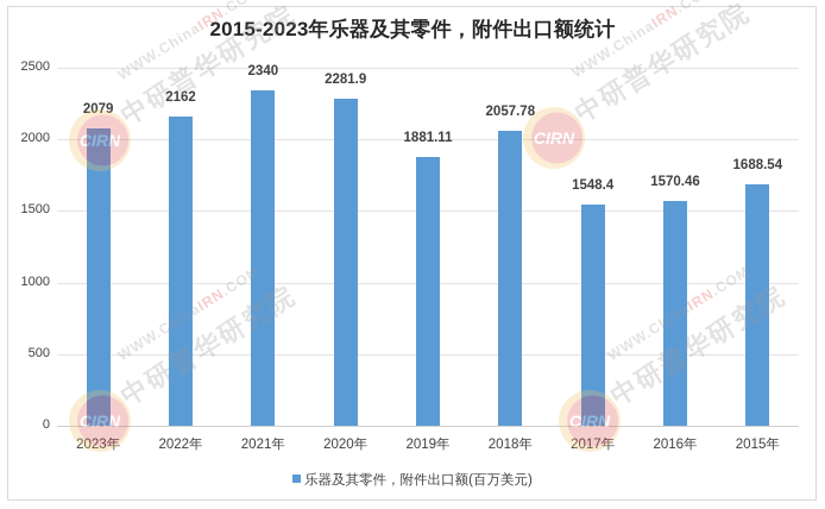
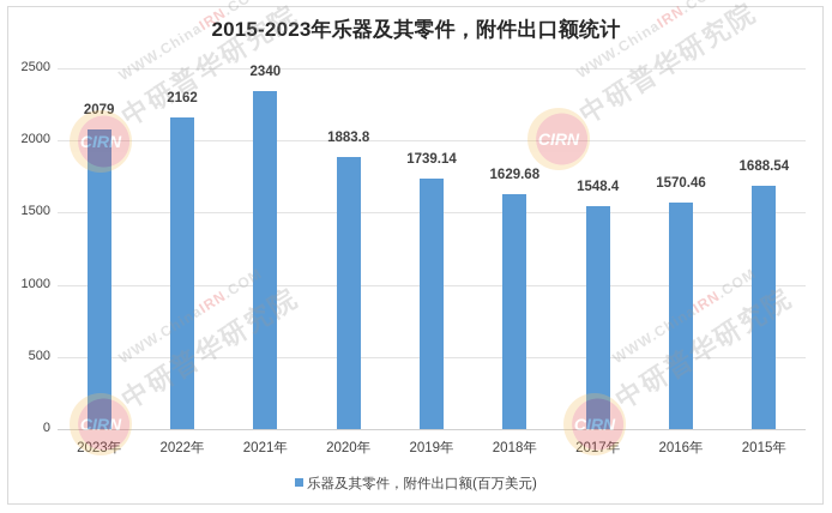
2020年: 2281.9 -> 1883.8
2019年: 1881.11 -> 1739.14
2018年: 2057.78 -> 1629.68
